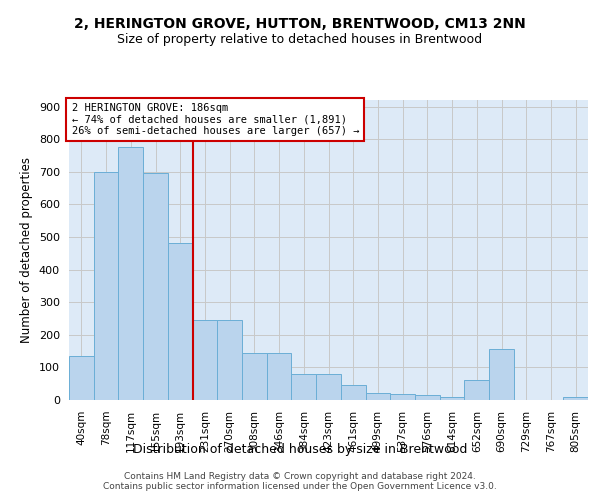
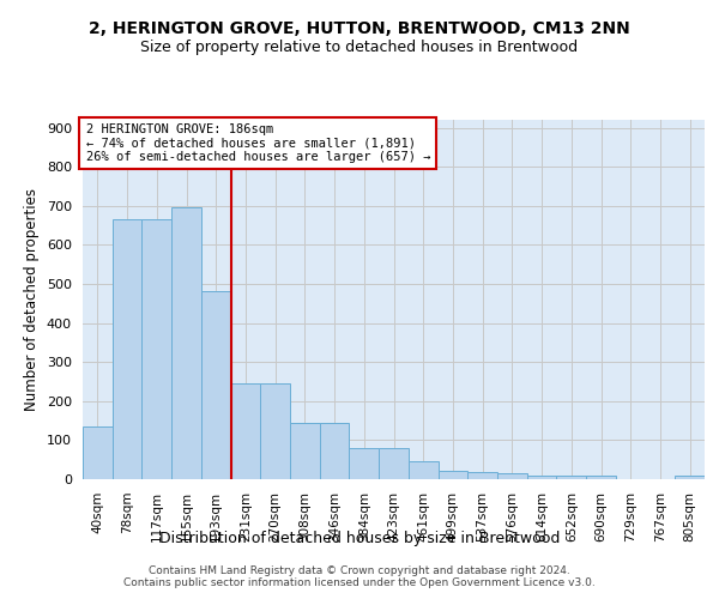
78sqm: 700 -> 665
117sqm: 775 -> 665
652sqm: 60 -> 8
690sqm: 155 -> 8
